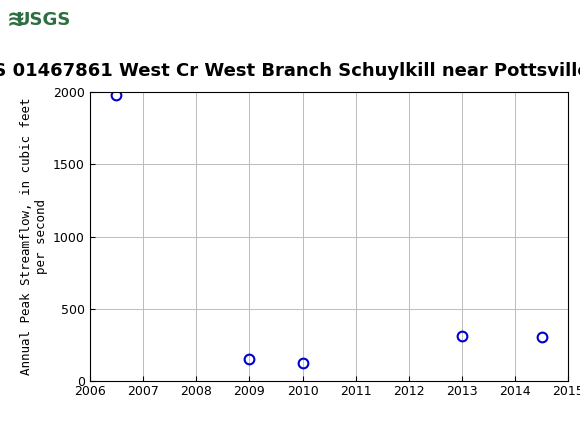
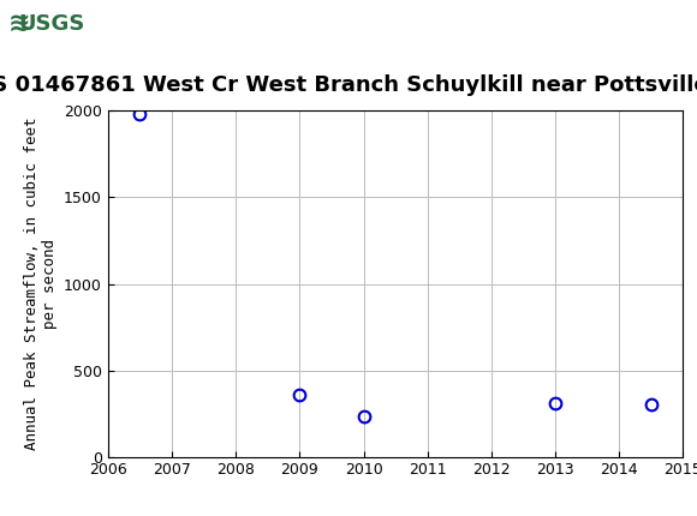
2009: 150 -> 360
2010: 120 -> 230
